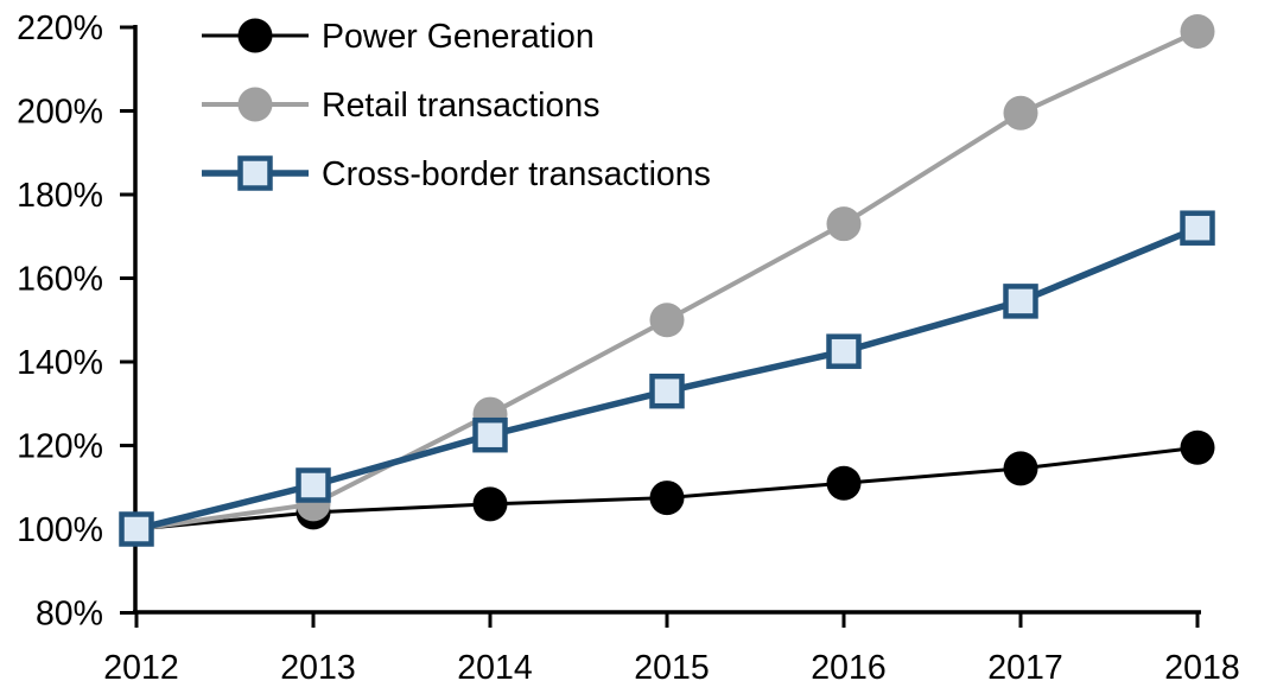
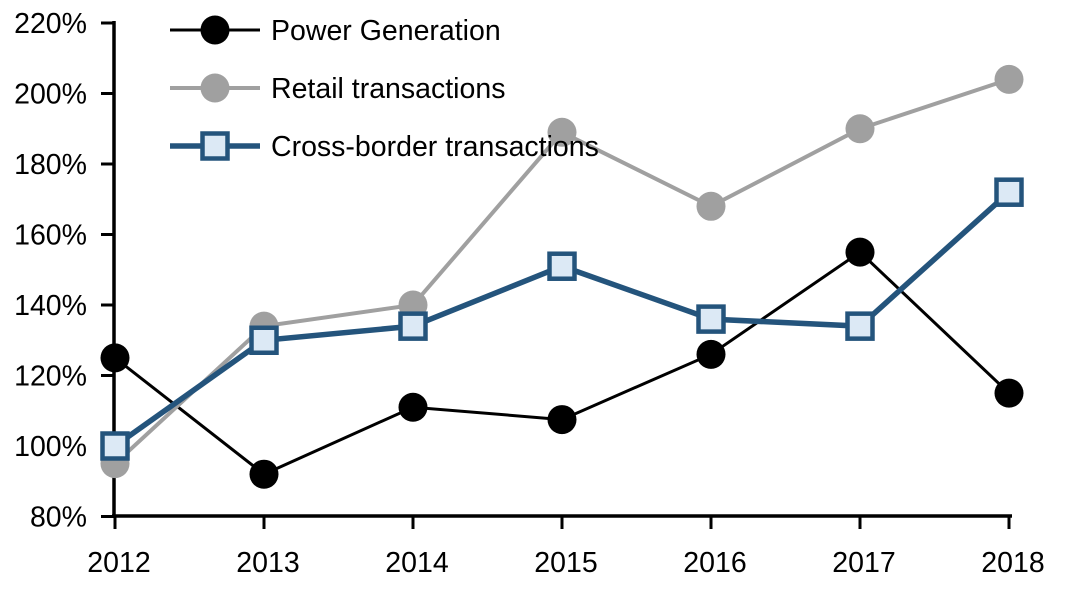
Power Generation/2012: 100% -> 125%
Retail transactions/2012: 100% -> 95%
Power Generation/2013: 104% -> 92%
Retail transactions/2013: 106% -> 134%
Cross-border transactions/2013: 110% -> 130%
Power Generation/2014: 106% -> 111%
Retail transactions/2014: 128% -> 140%
Cross-border transactions/2014: 122% -> 134%
Retail transactions/2015: 150% -> 189%
Cross-border transactions/2015: 133% -> 151%
Power Generation/2016: 111% -> 126%
Retail transactions/2016: 173% -> 168%
Cross-border transactions/2016: 142% -> 136%
Power Generation/2017: 114% -> 155%
Retail transactions/2017: 200% -> 190%
Cross-border transactions/2017: 154% -> 134%
Power Generation/2018: 120% -> 115%
Retail transactions/2018: 219% -> 204%
